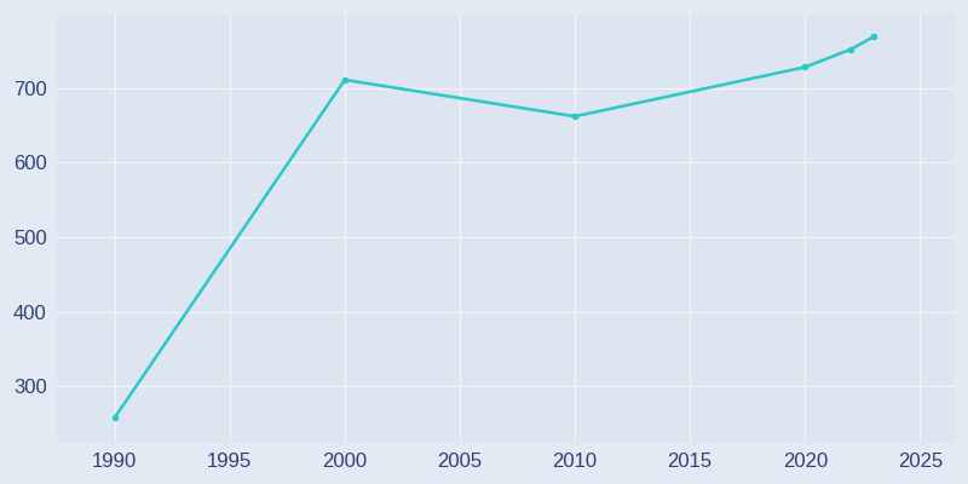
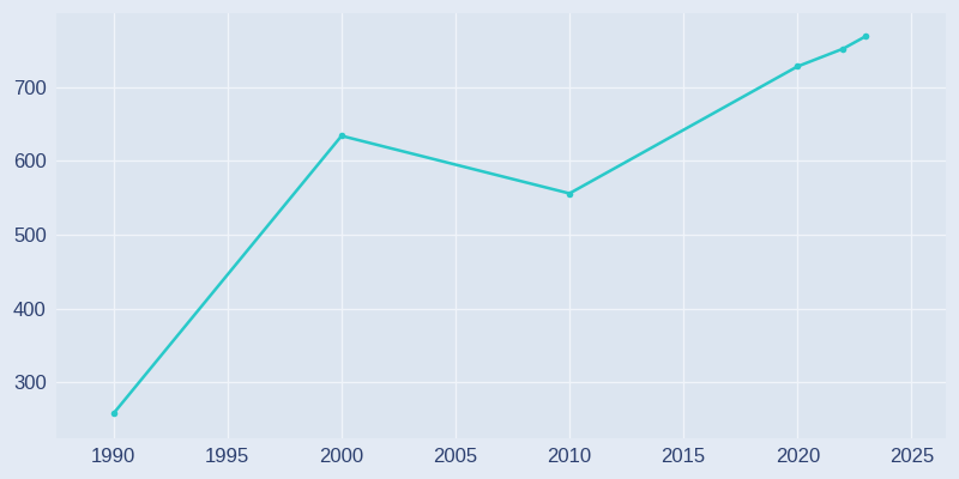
2000: 711 -> 634
2010: 662 -> 556
